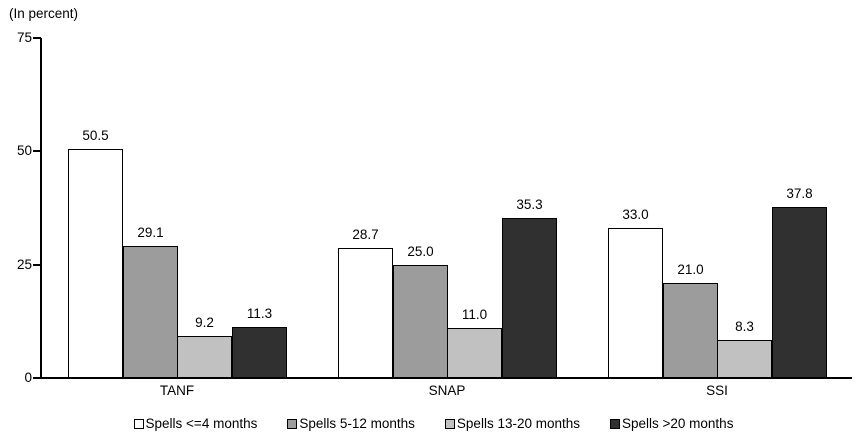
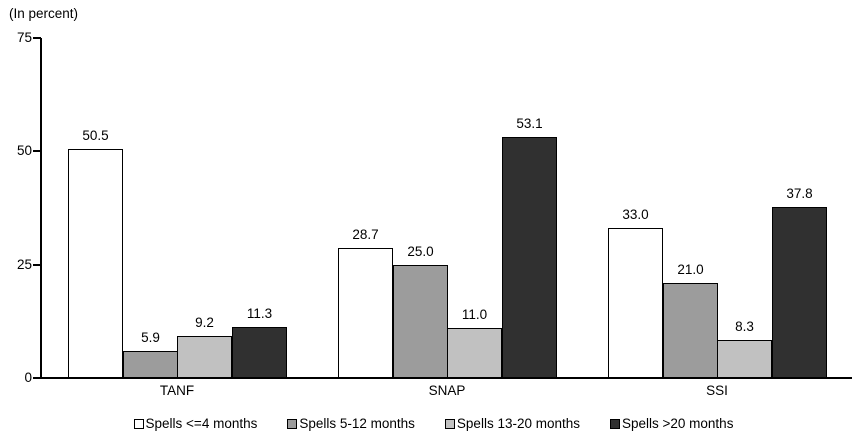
Spells 5-12 months/TANF: 29.1 -> 5.9
Spells >20 months/SNAP: 35.3 -> 53.1
